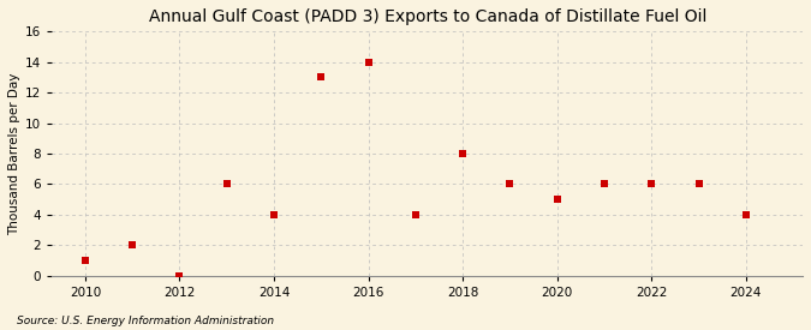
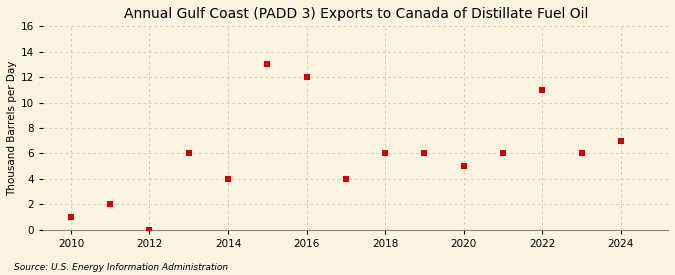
2016: 14 -> 12
2018: 8 -> 6
2022: 6 -> 11
2024: 4 -> 7
